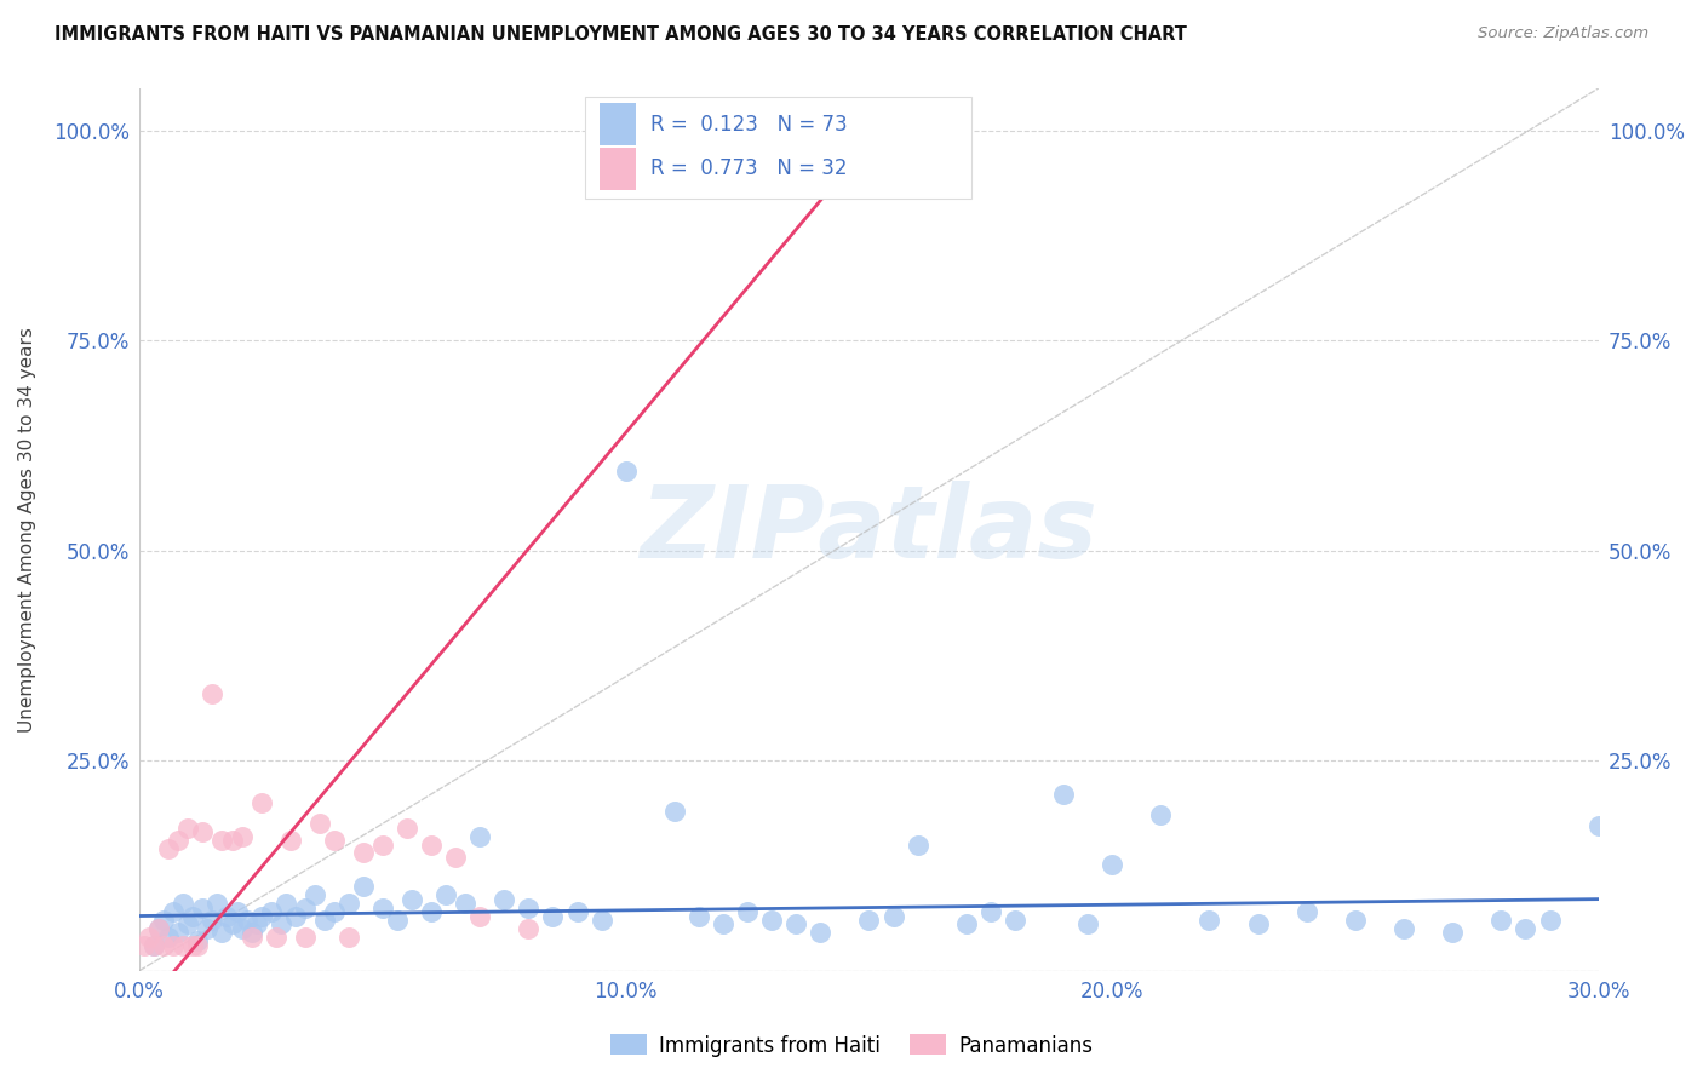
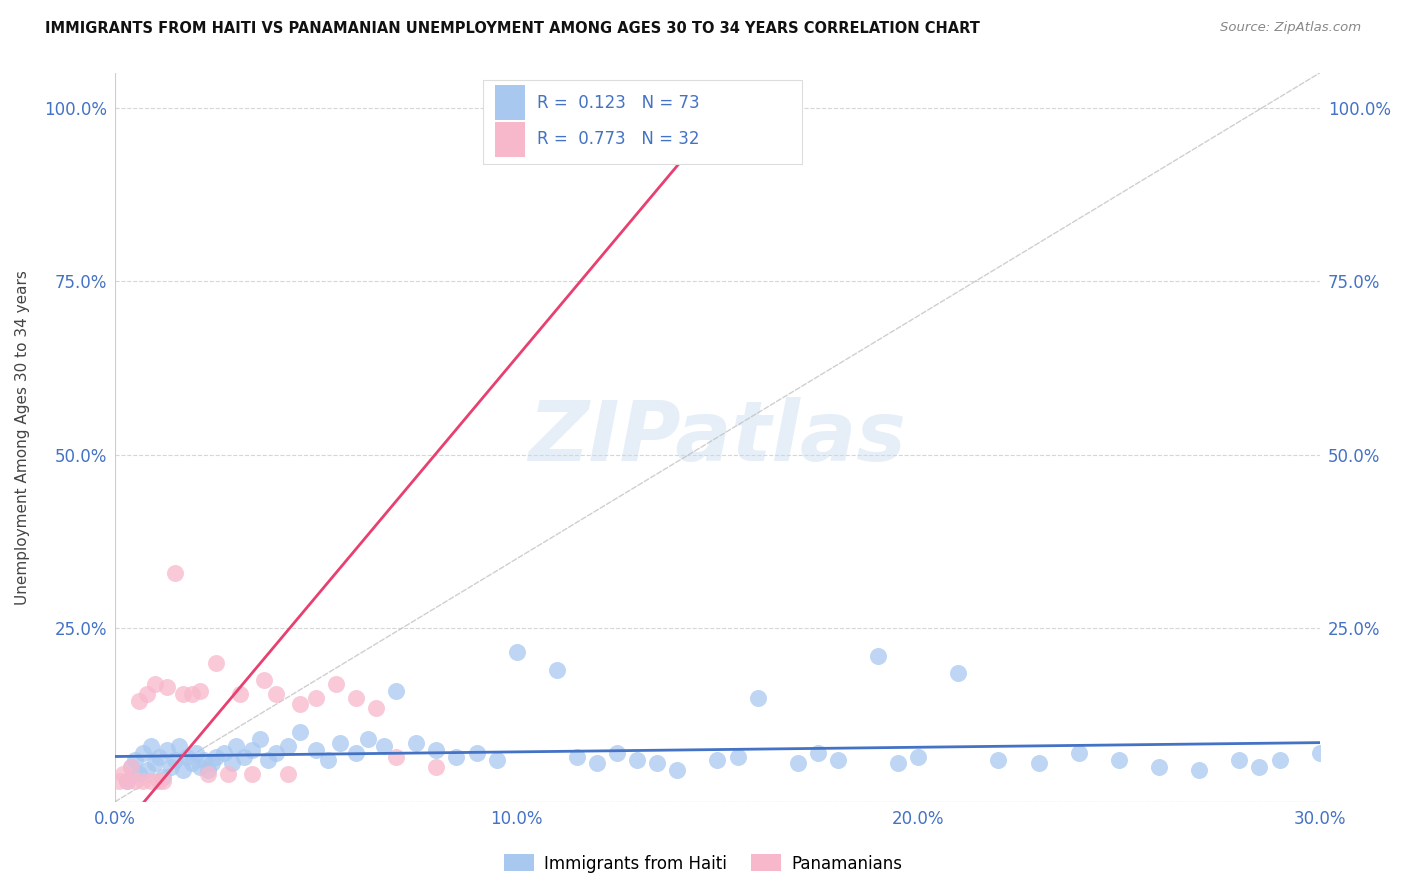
Immigrants from Haiti/10.0%: 59.4% -> 21.5%
Immigrants from Haiti/20.0%: 12.6% -> 6.5%
Immigrants from Haiti/30.0%: 17.2% -> 7.0%
